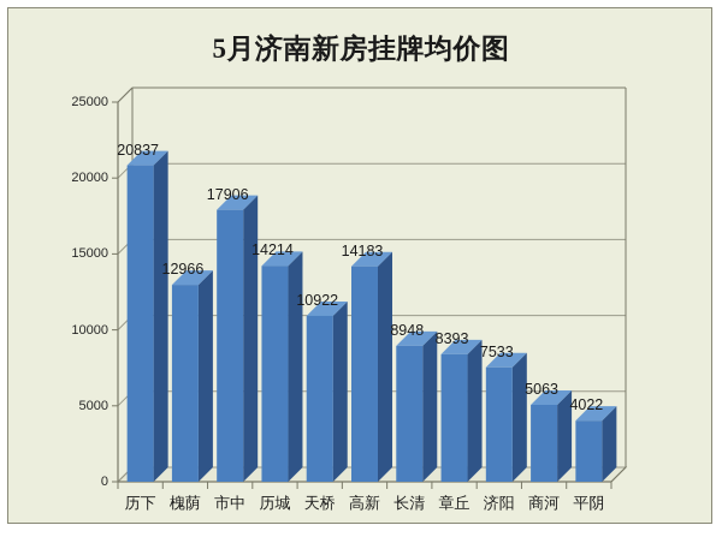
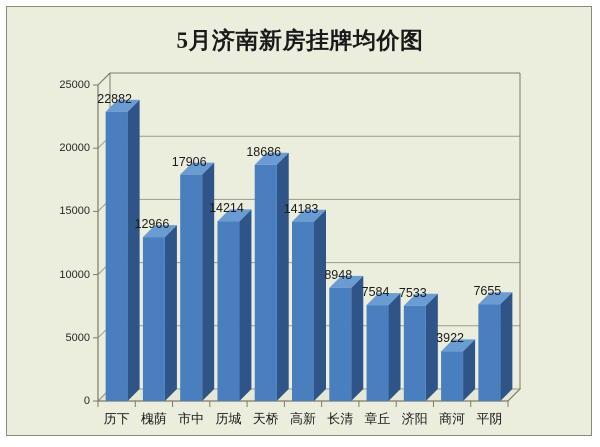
历下: 20837 -> 22882
天桥: 10922 -> 18686
章丘: 8393 -> 7584
商河: 5063 -> 3922
平阴: 4022 -> 7655
